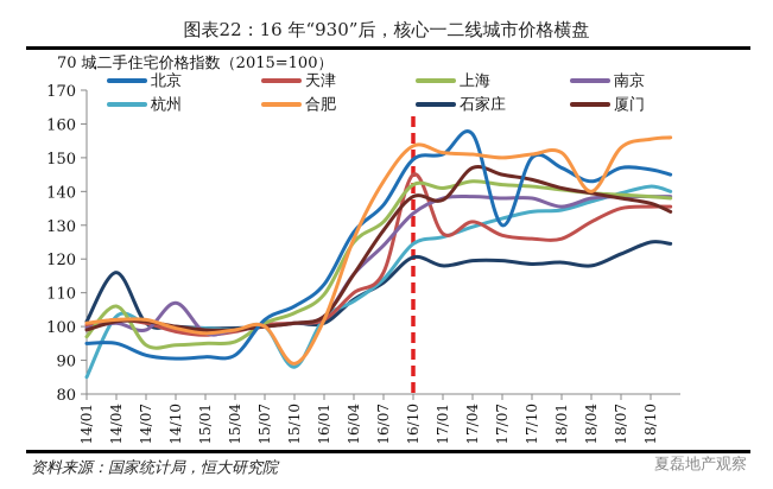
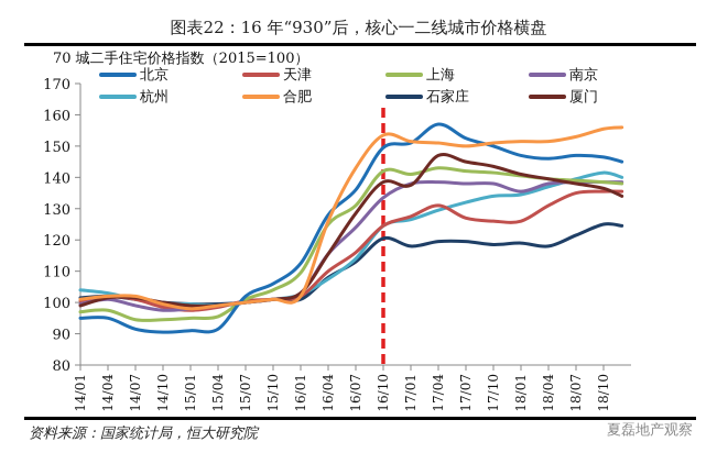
杭州/14/01: 85 -> 104
上海/14/04: 106 -> 98
石家庄/14/04: 116 -> 102
南京/14/10: 107 -> 98
杭州/15/10: 88 -> 101
合肥/15/10: 89 -> 101
天津/16/10: 145 -> 124
北京/17/07: 130 -> 152
北京/18/04: 143 -> 146
合肥/18/04: 140 -> 152
